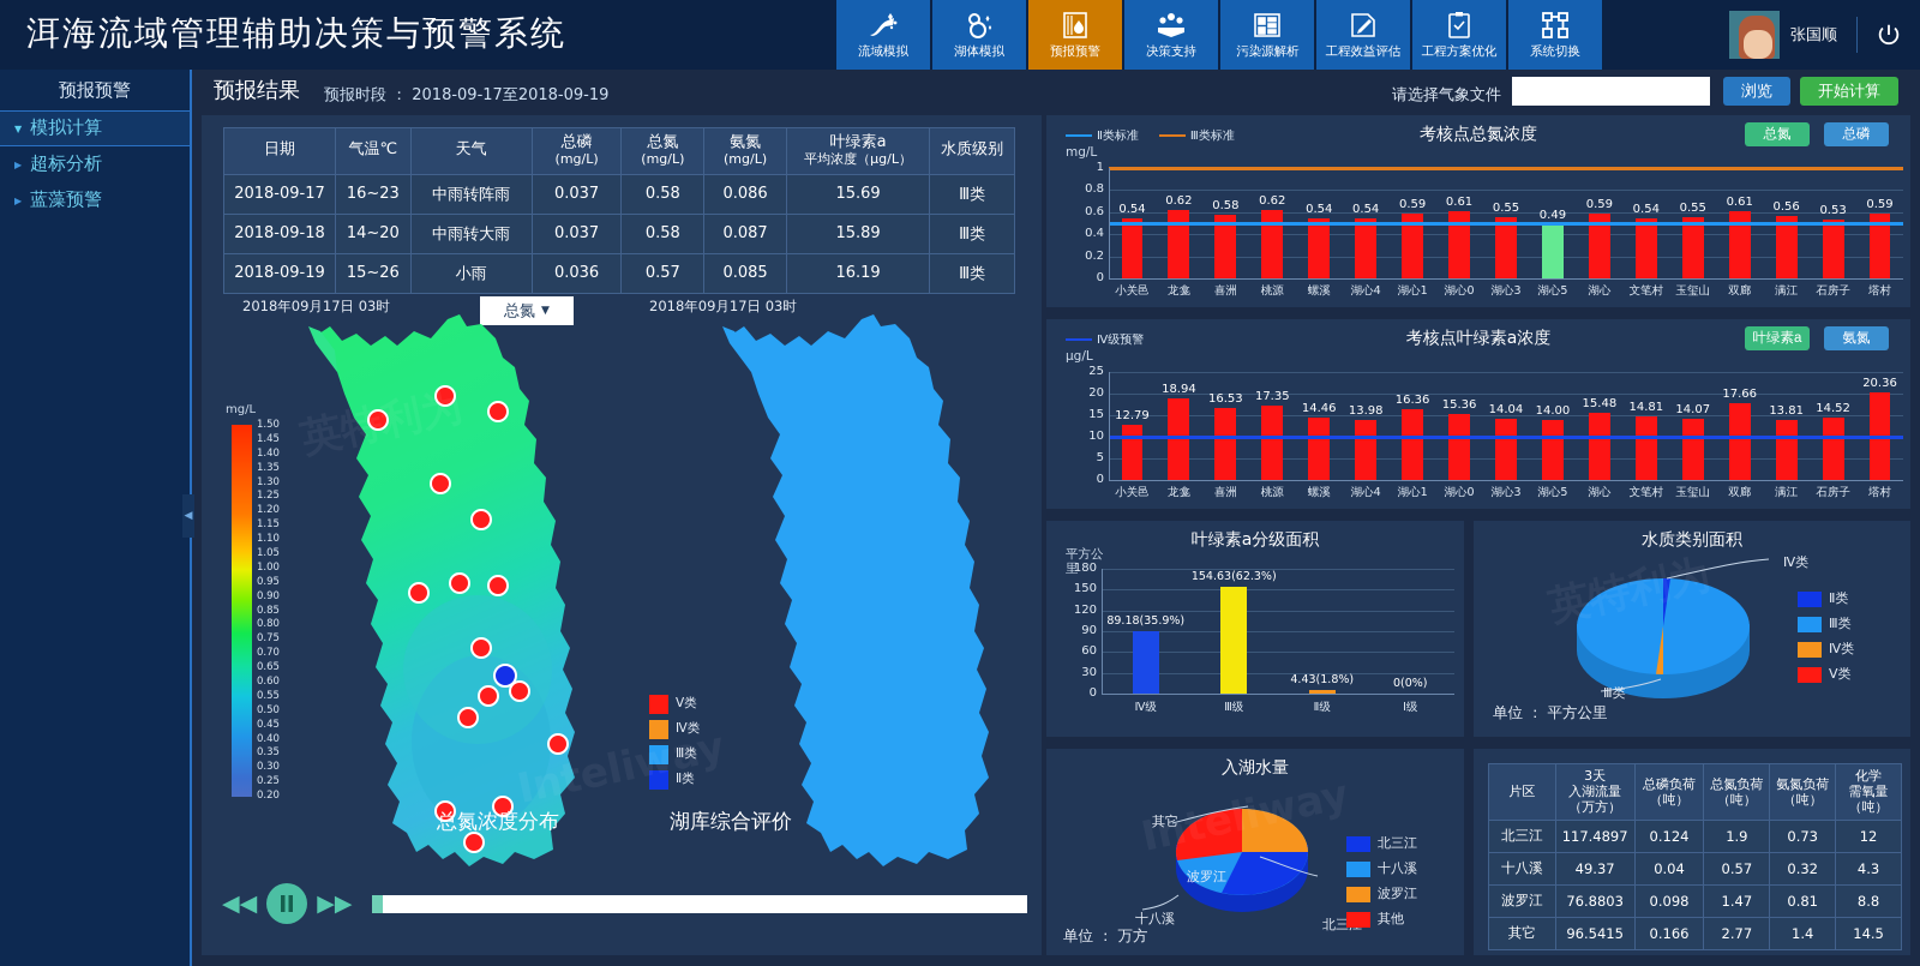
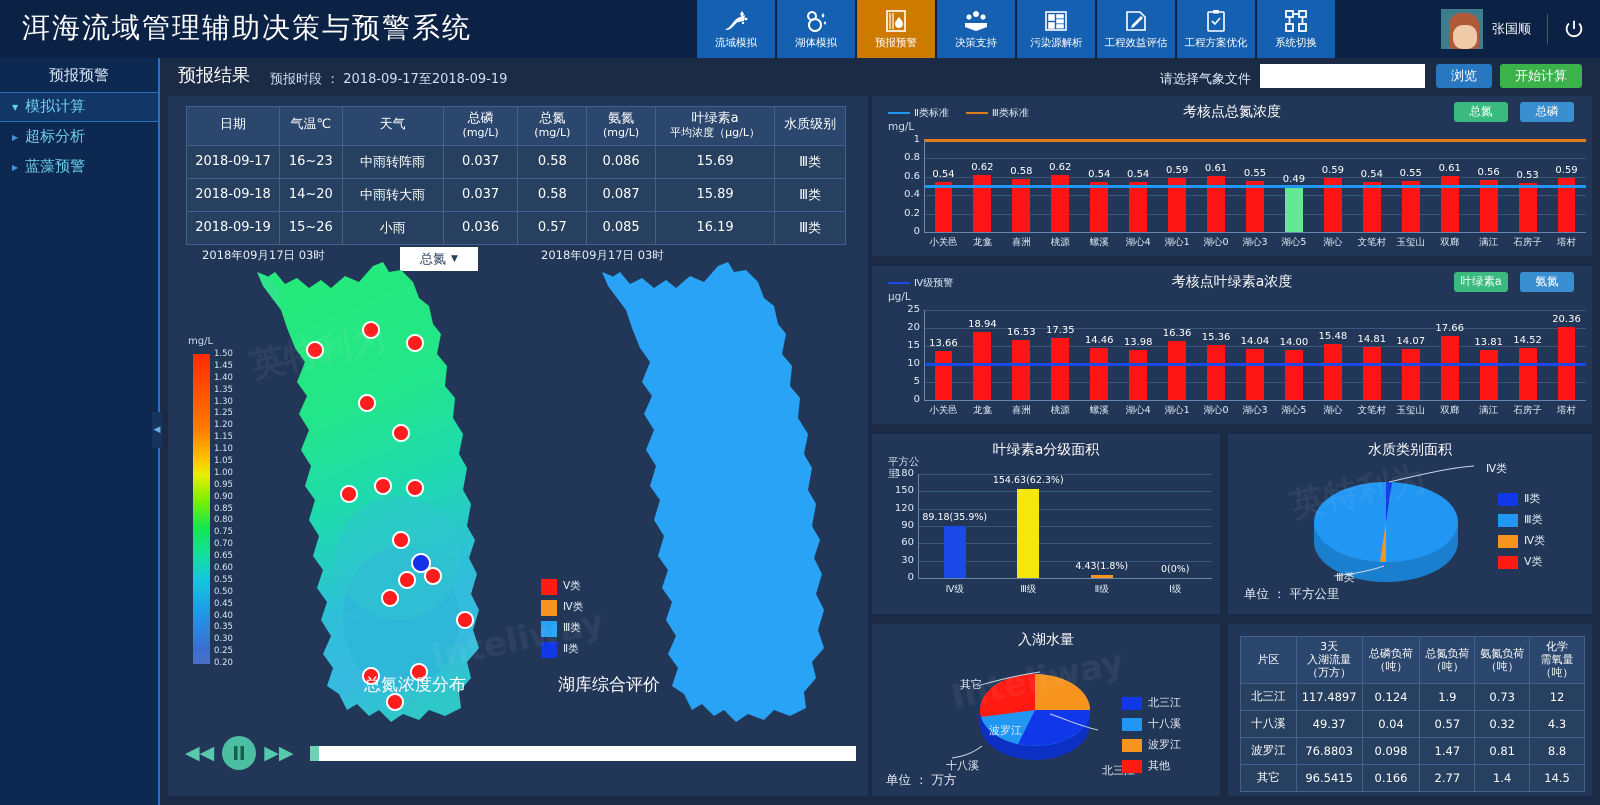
考核点叶绿素a浓度/小关邑: 12.79 -> 13.66
